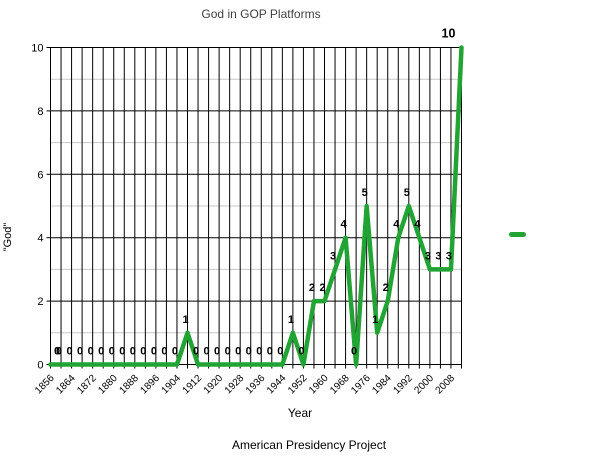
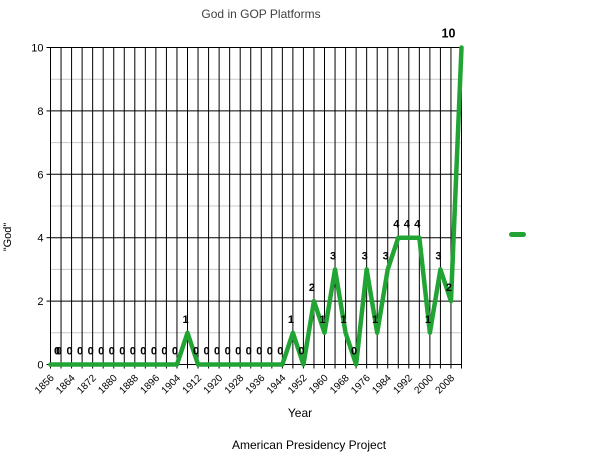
1960: 2 -> 1
1968: 4 -> 1
1976: 5 -> 3
1984: 2 -> 3
1992: 5 -> 4
2000: 3 -> 1
2008: 3 -> 2
